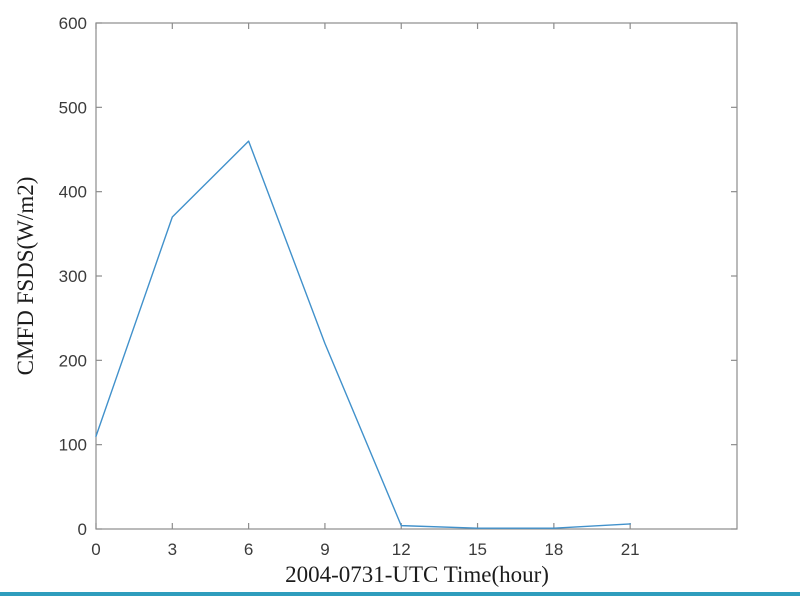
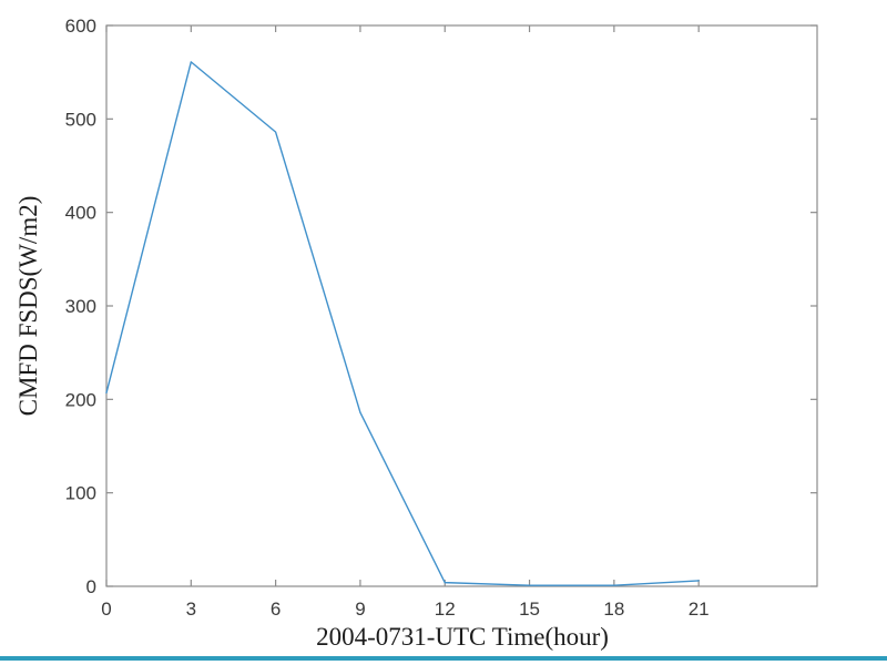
0: 110 -> 210
3: 370 -> 560
6: 460 -> 490
9: 220 -> 190
